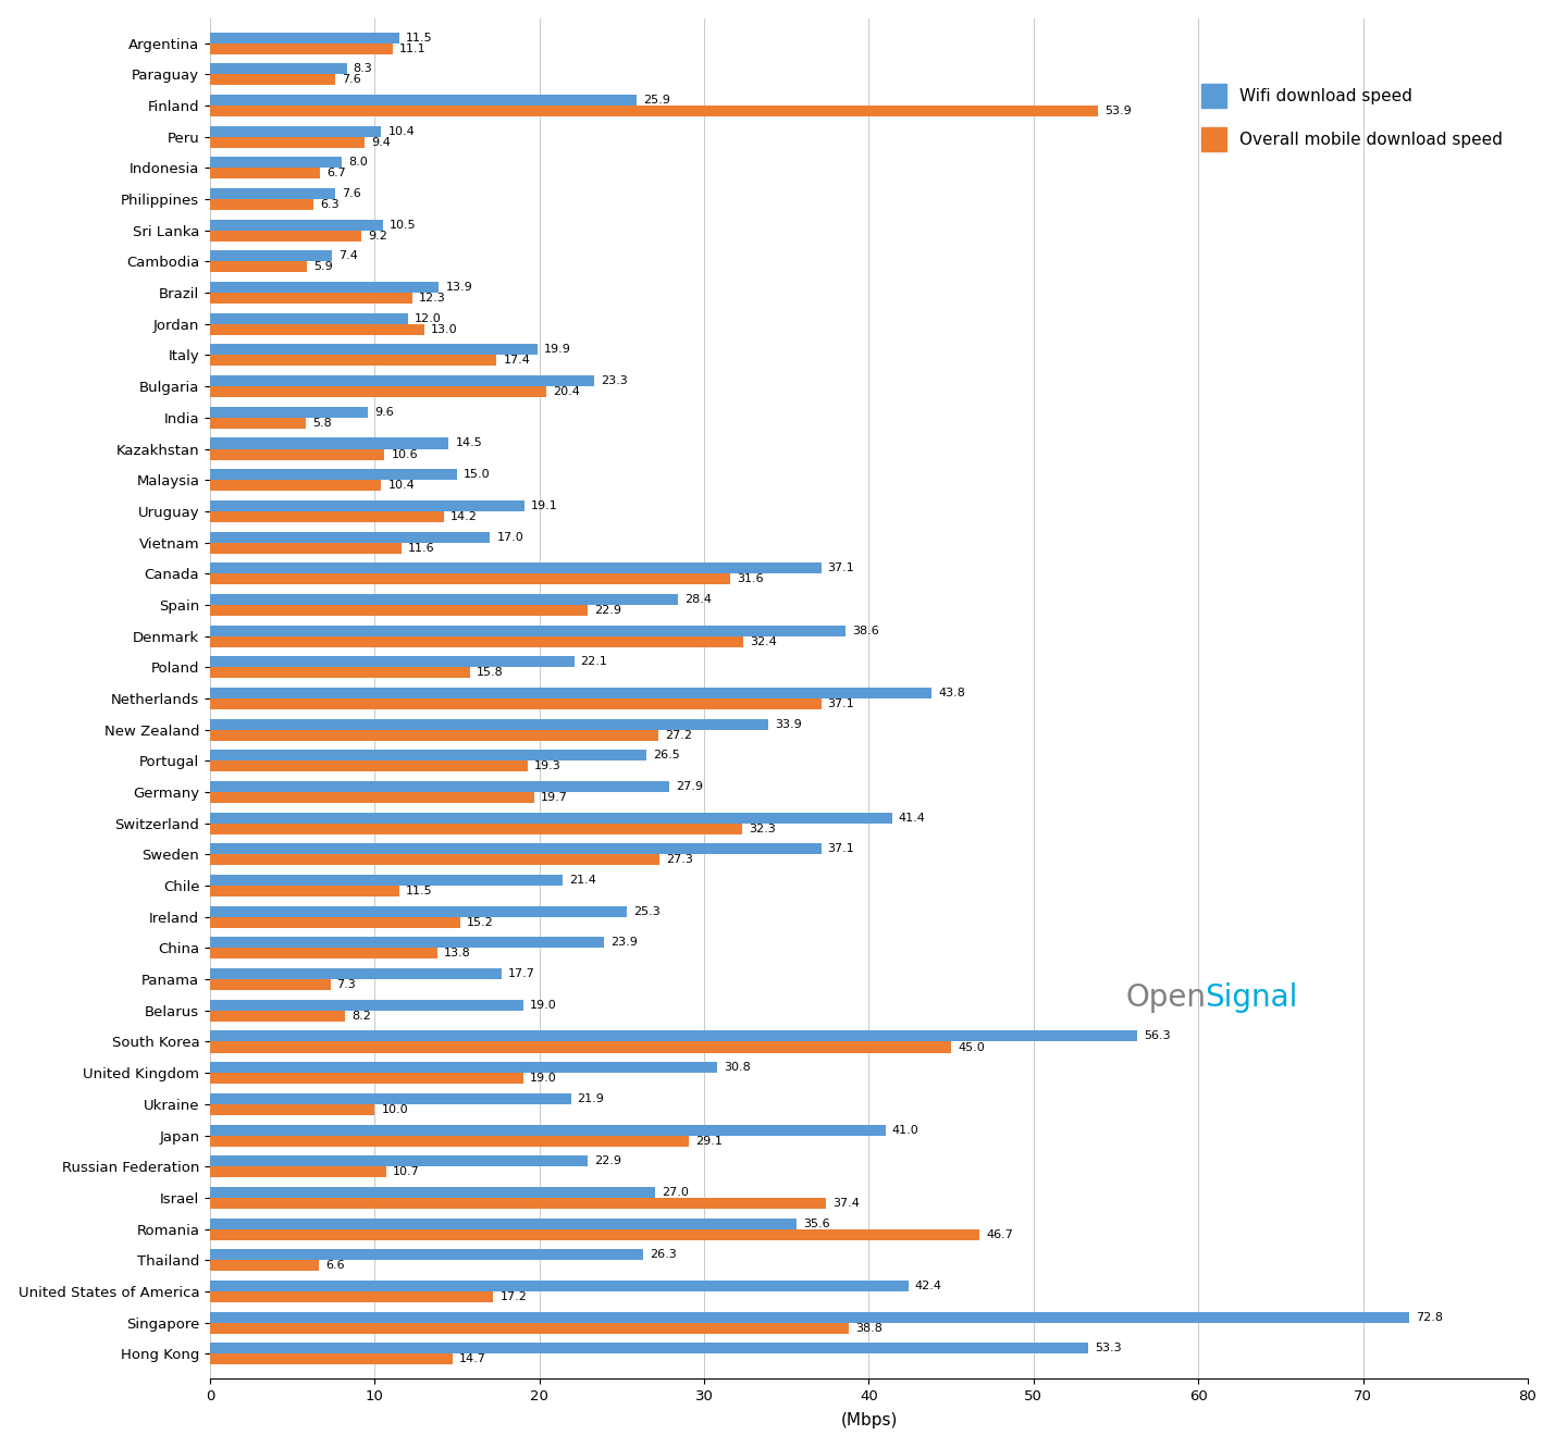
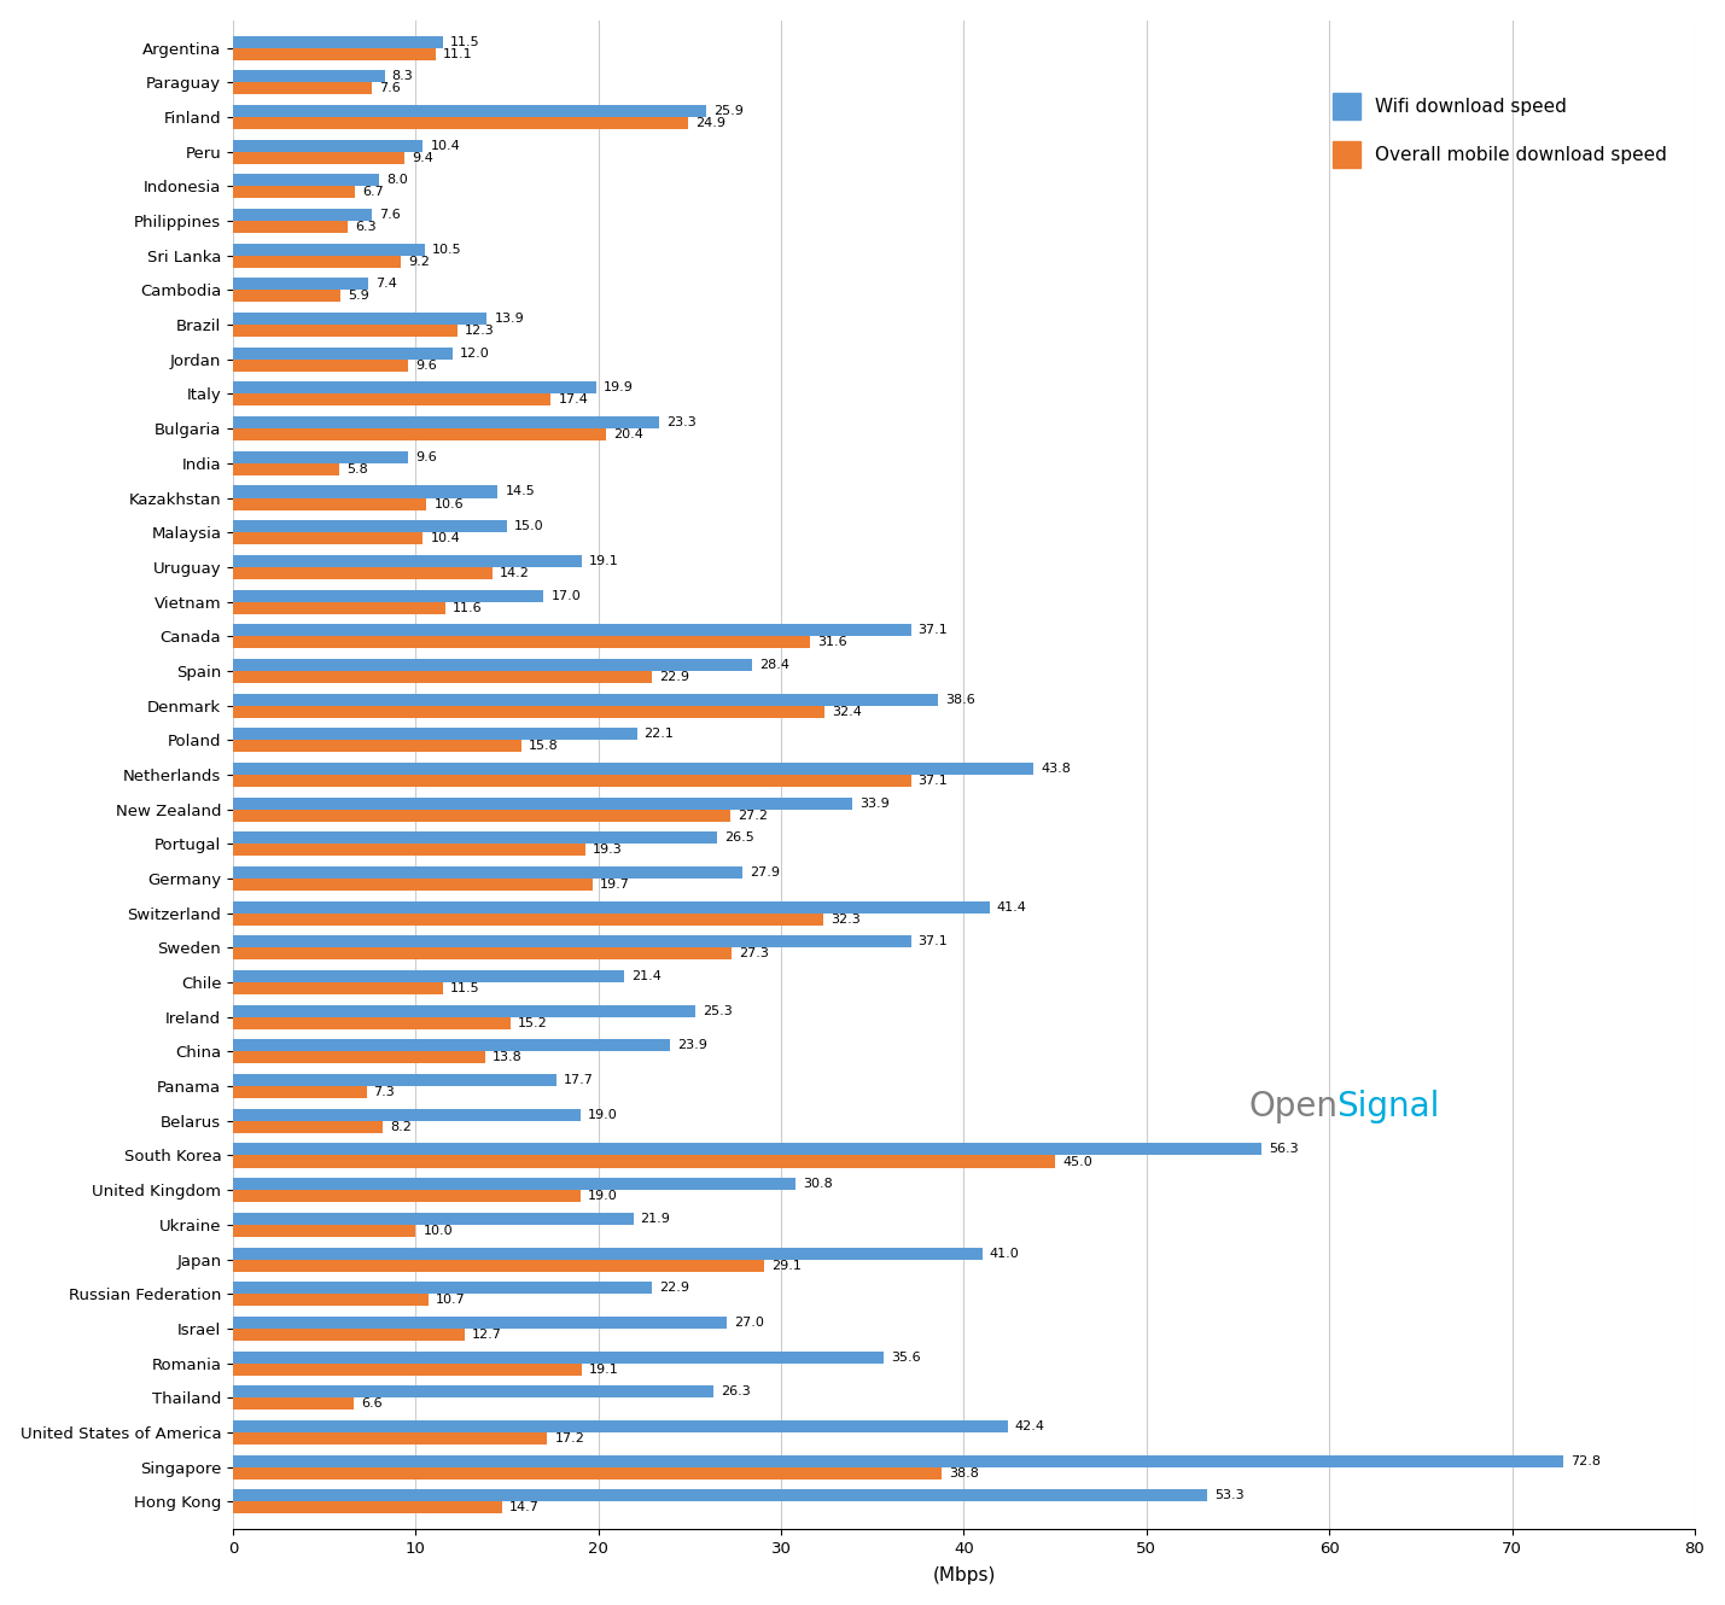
Overall mobile download speed/Finland: 53.9 -> 24.9
Overall mobile download speed/Jordan: 13.0 -> 9.6
Overall mobile download speed/Israel: 37.4 -> 12.7
Overall mobile download speed/Romania: 46.7 -> 19.1
